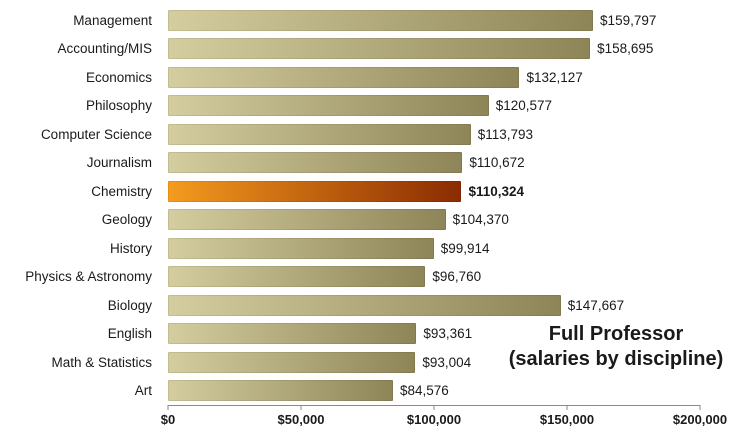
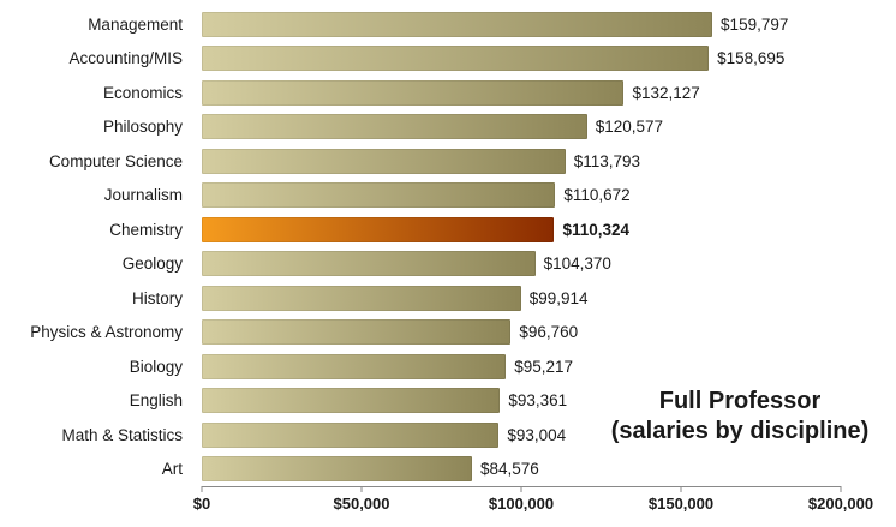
Biology: $147,667 -> $95,217
